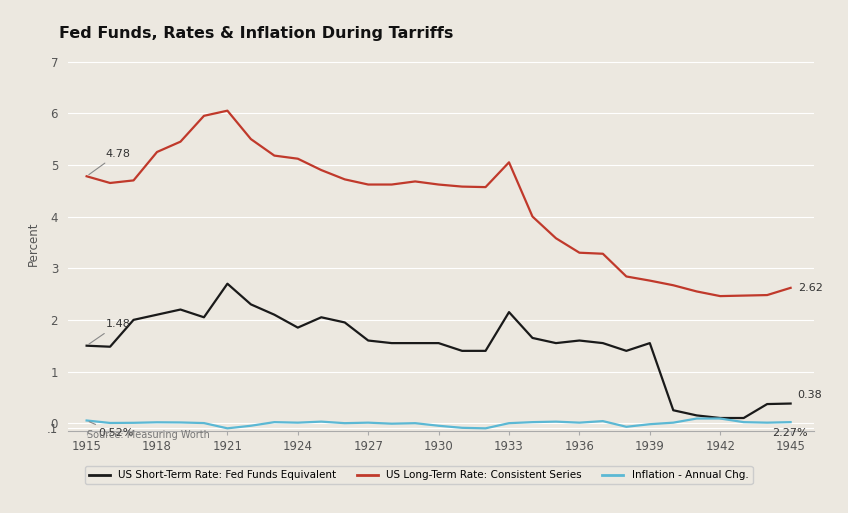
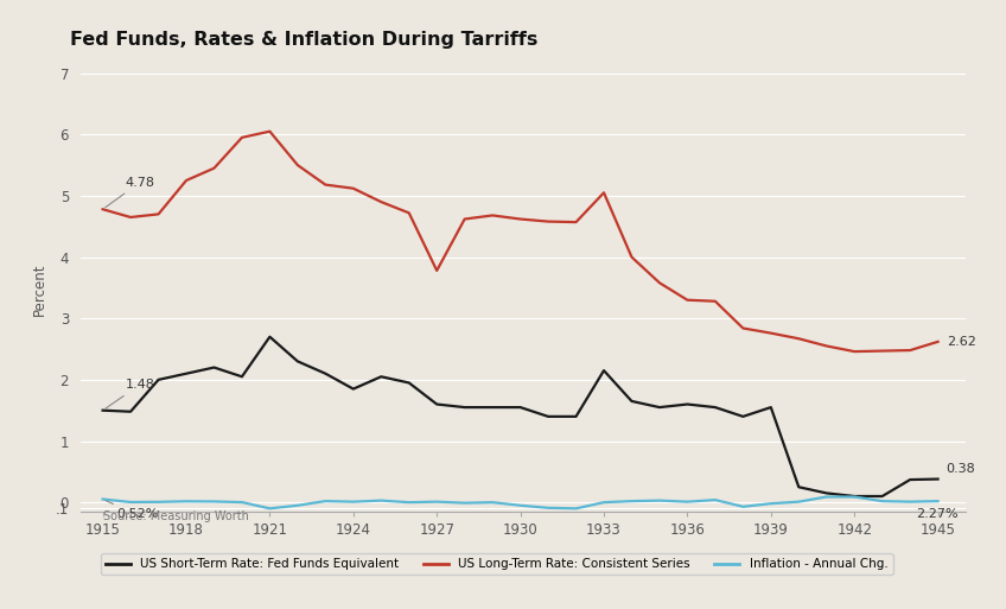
US Long-Term Rate: Consistent Series/1927: 4.62 -> 3.78
